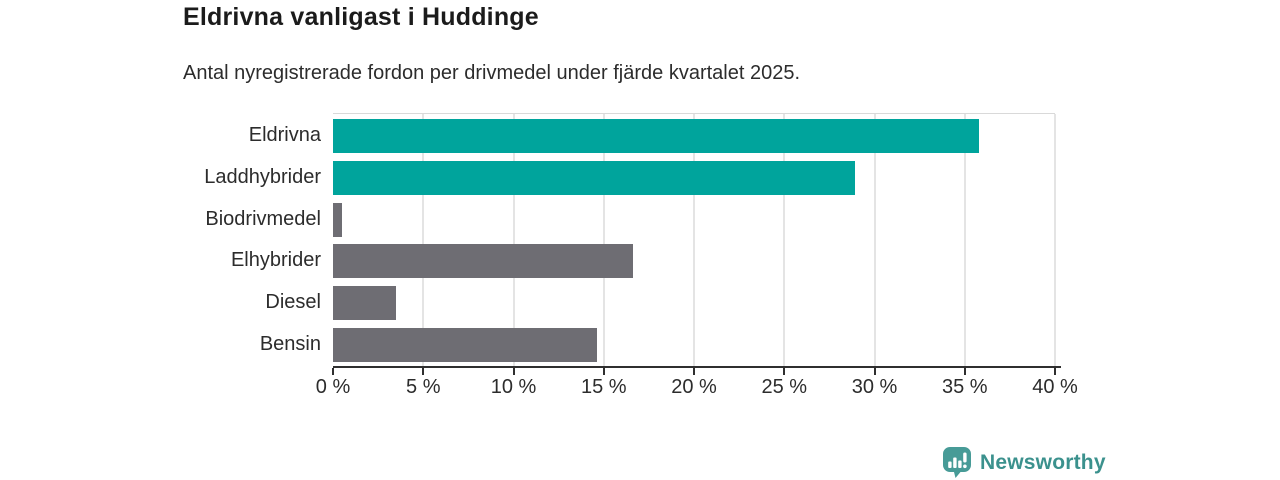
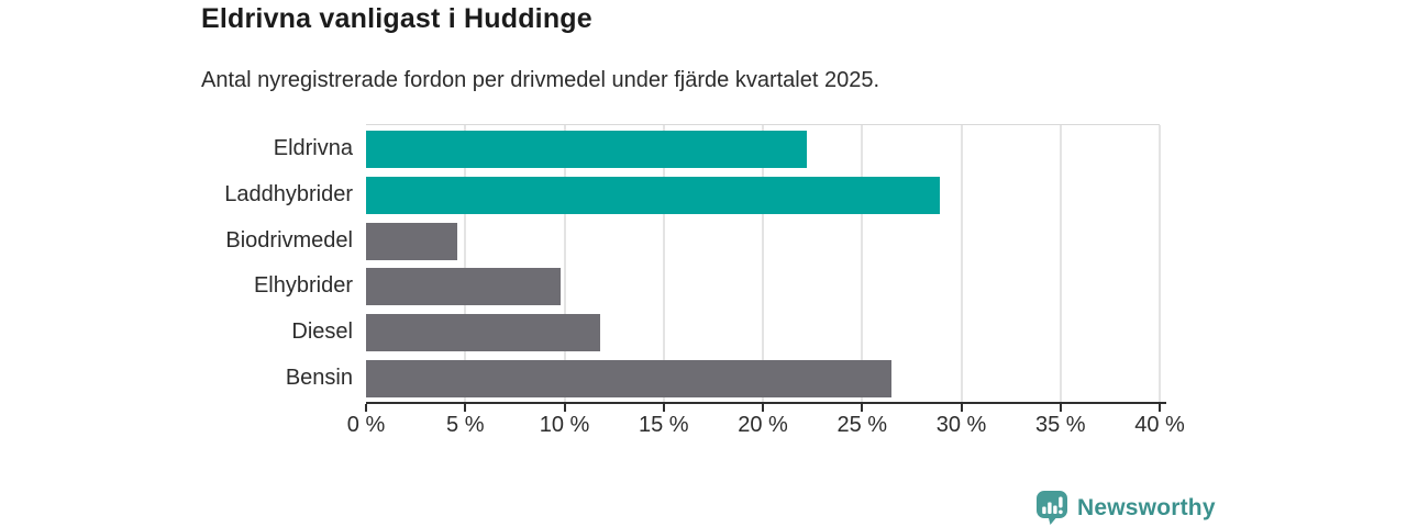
Eldrivna: 35.8% -> 22.2%
Biodrivmedel: 0.5% -> 4.6%
Elhybrider: 16.6% -> 9.8%
Diesel: 3.5% -> 11.8%
Bensin: 14.6% -> 26.5%
